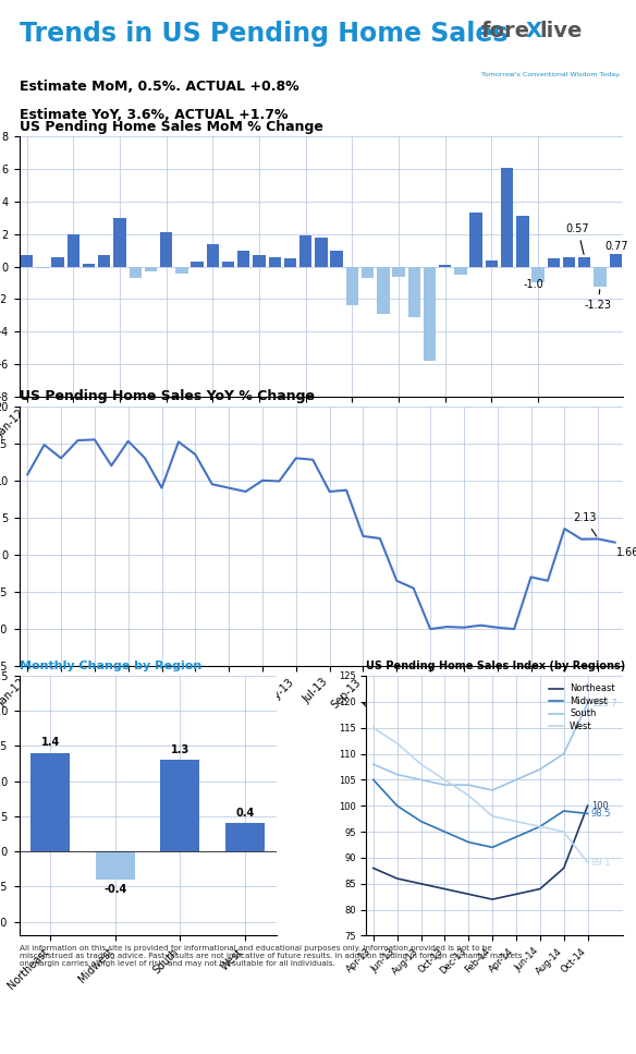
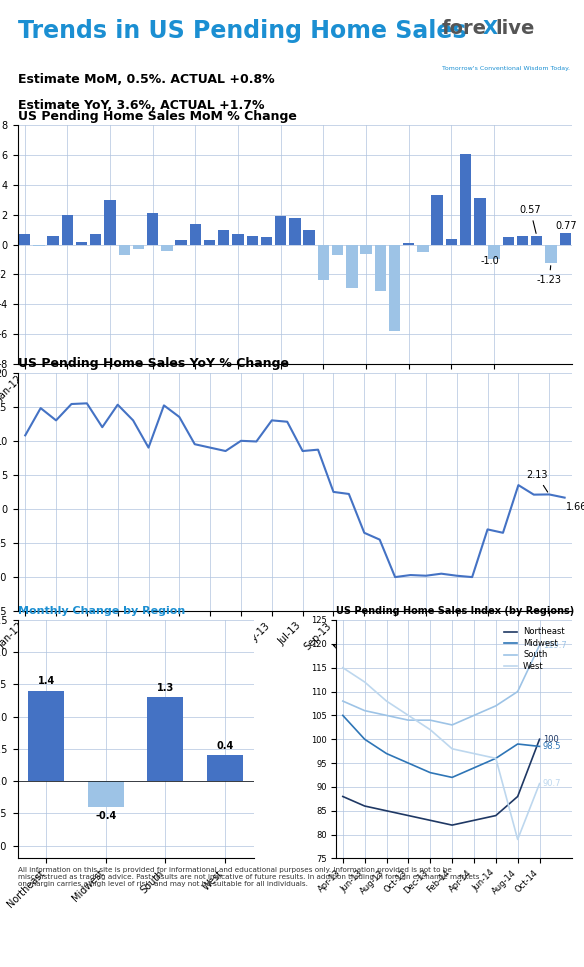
US Pending Home Sales Index (by Regions)/West/Aug-14: 95.0 -> 79.0
US Pending Home Sales Index (by Regions)/West/Oct-14: 89.1 -> 90.7
